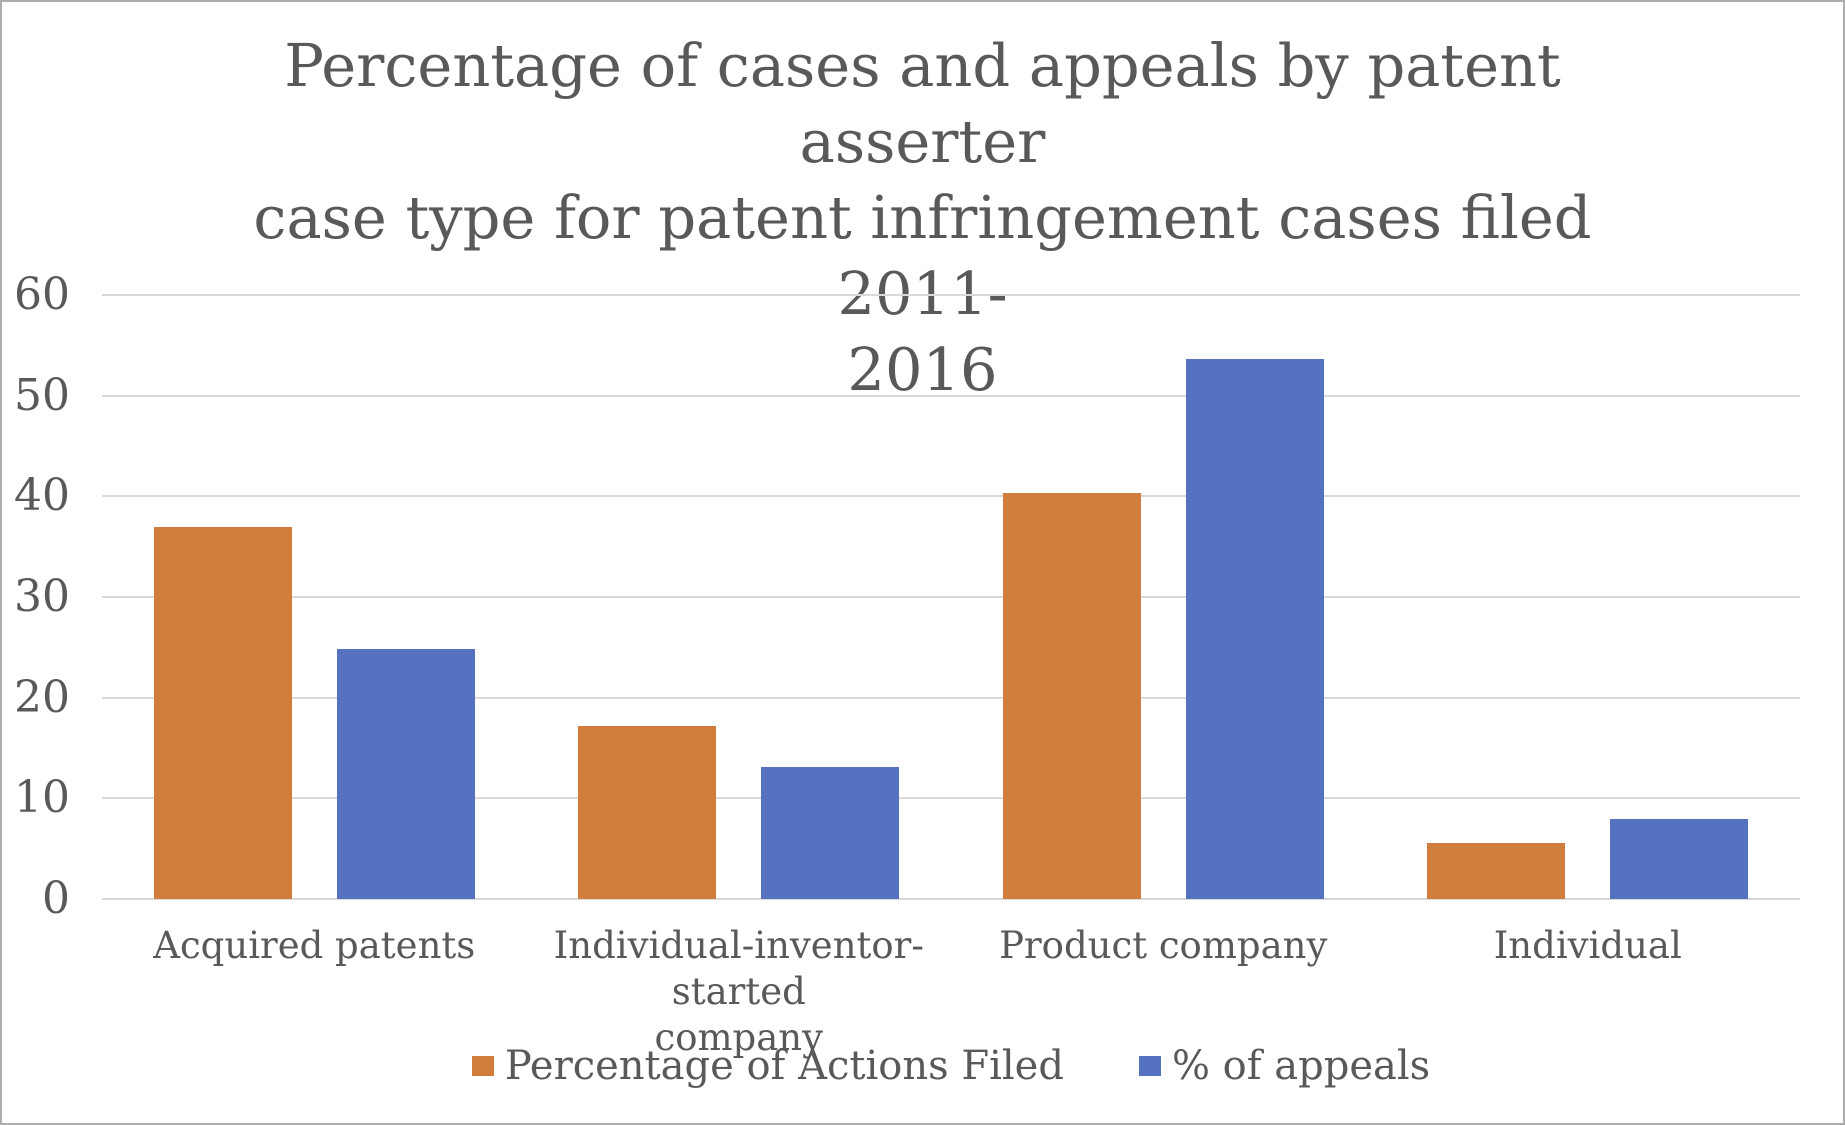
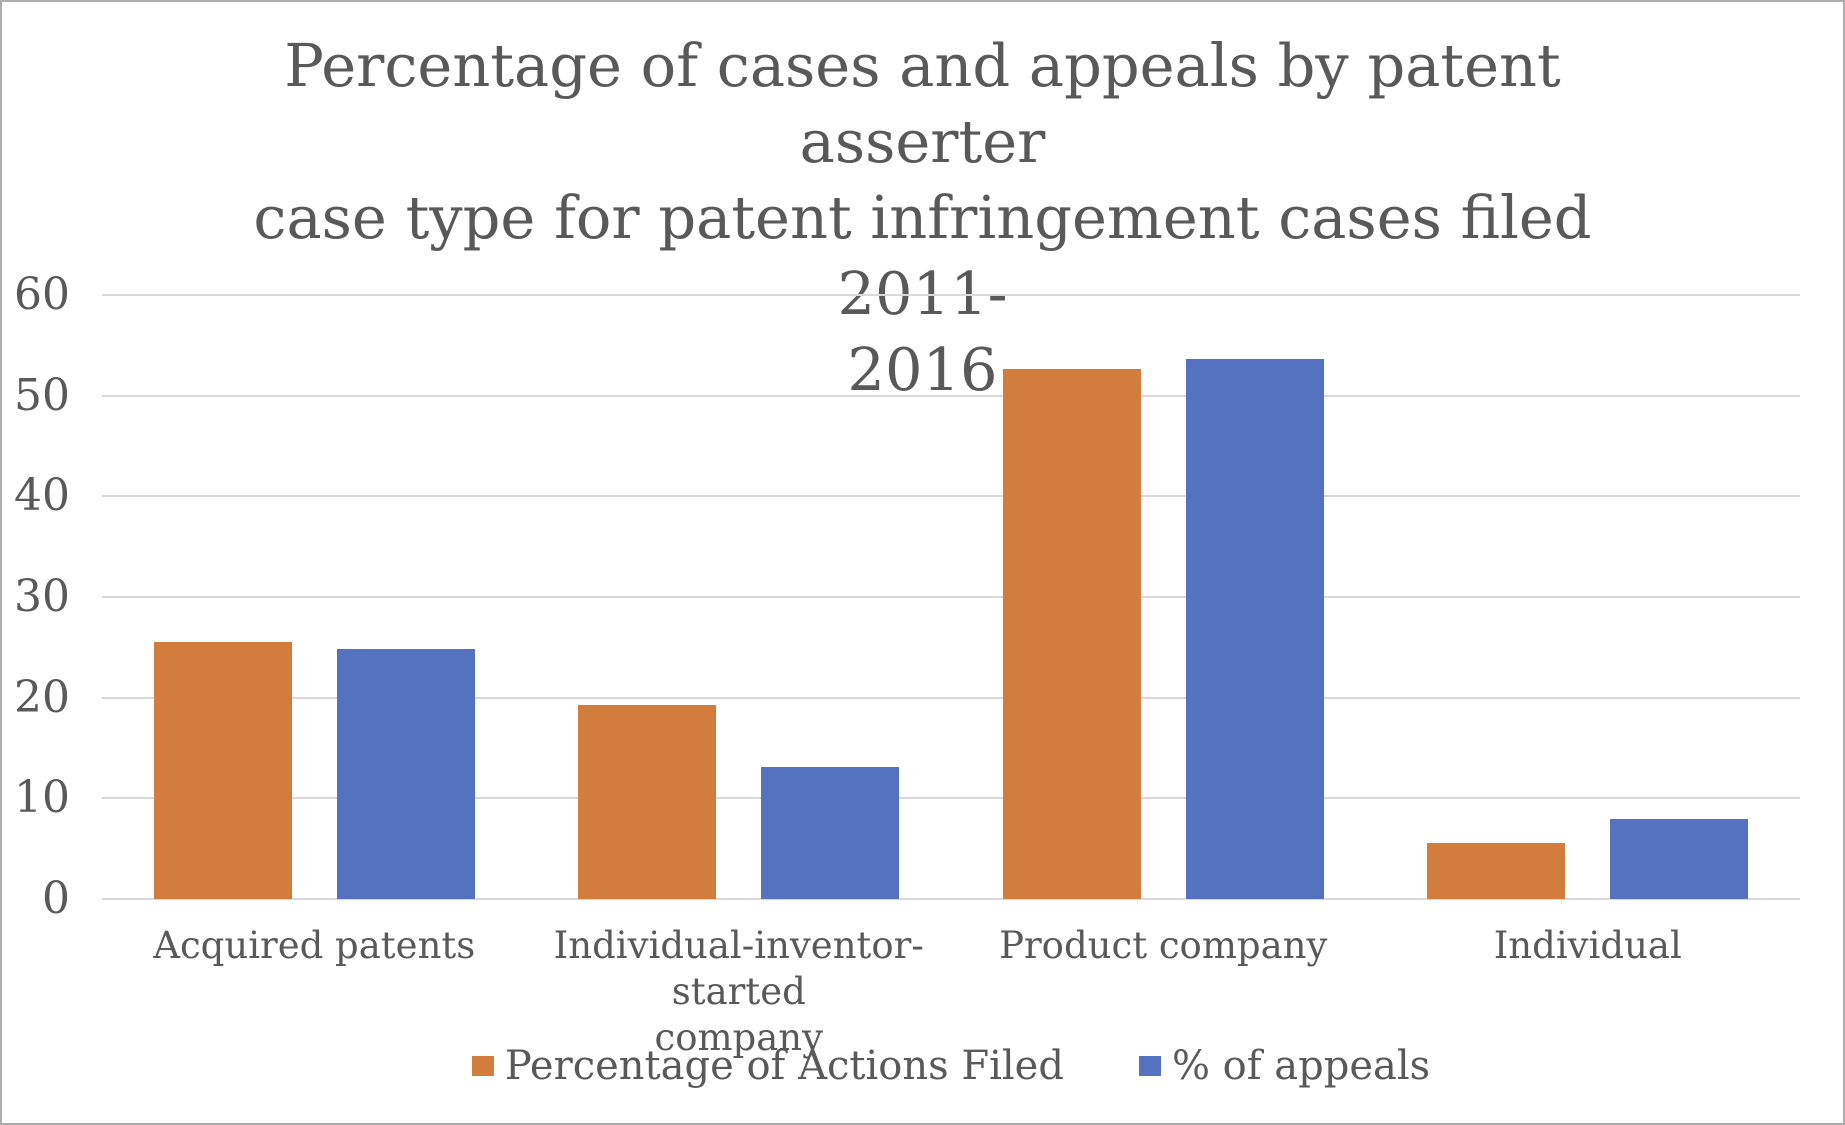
Percentage of Actions Filed/Acquired patents: 37.0 -> 25.5
Percentage of Actions Filed/Individual-inventor-started company: 17.2 -> 19.3
Percentage of Actions Filed/Product company: 40.3 -> 52.7
